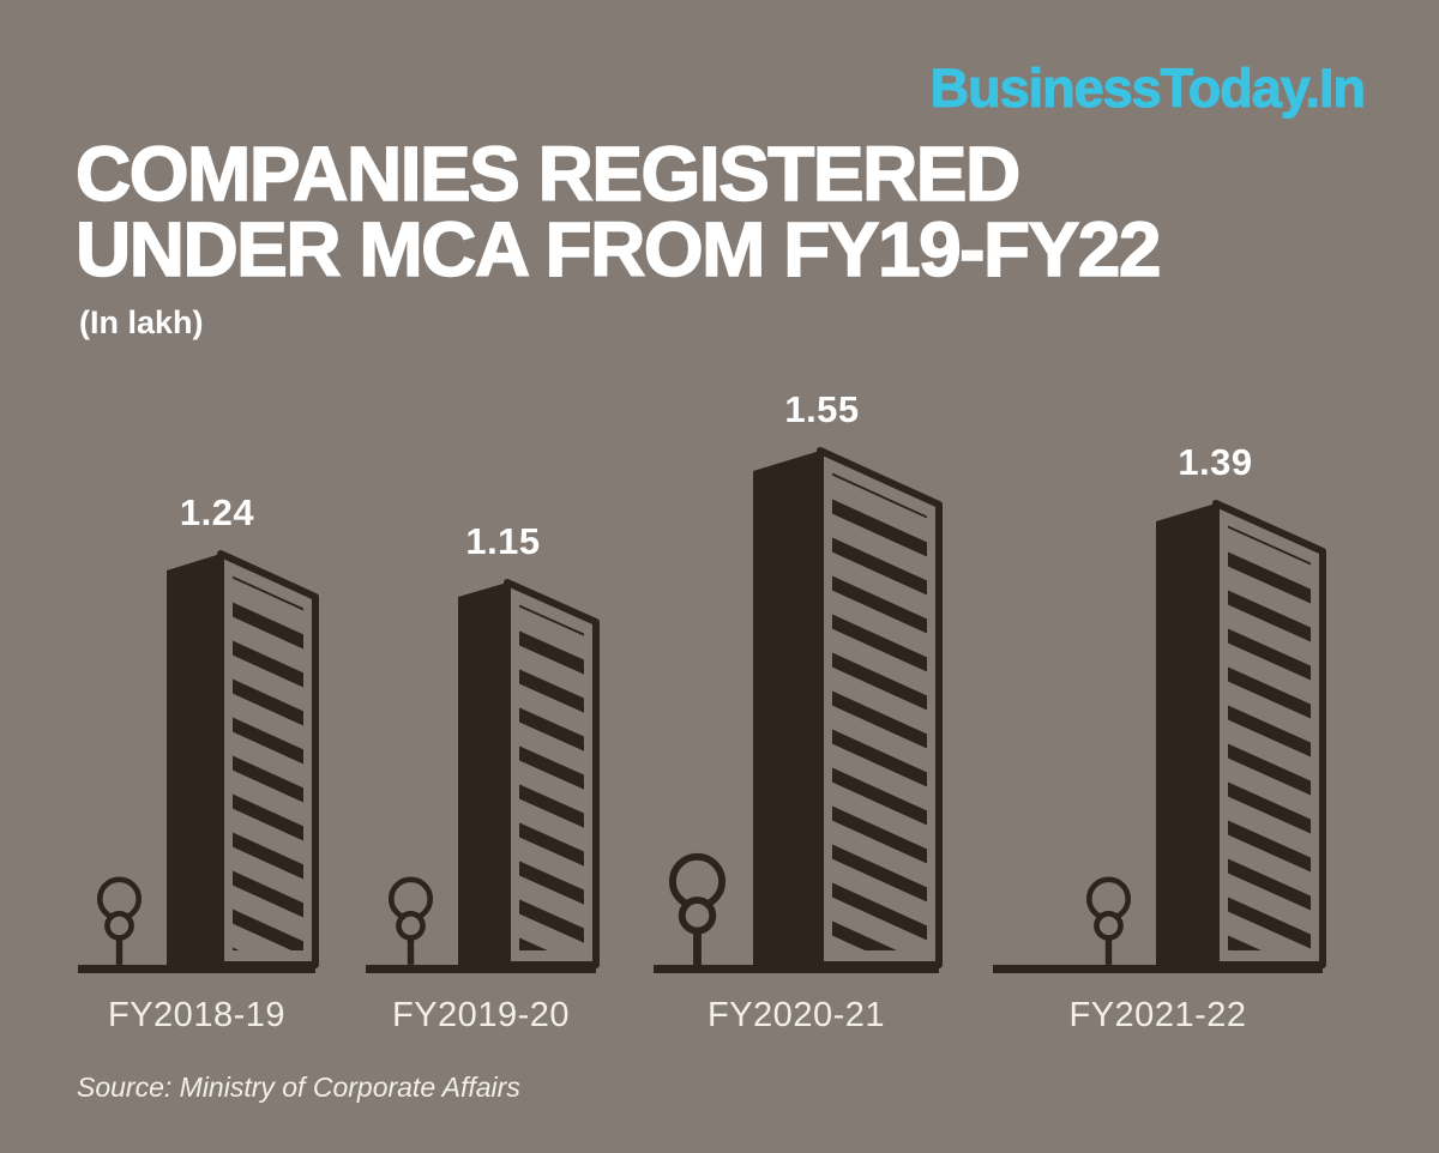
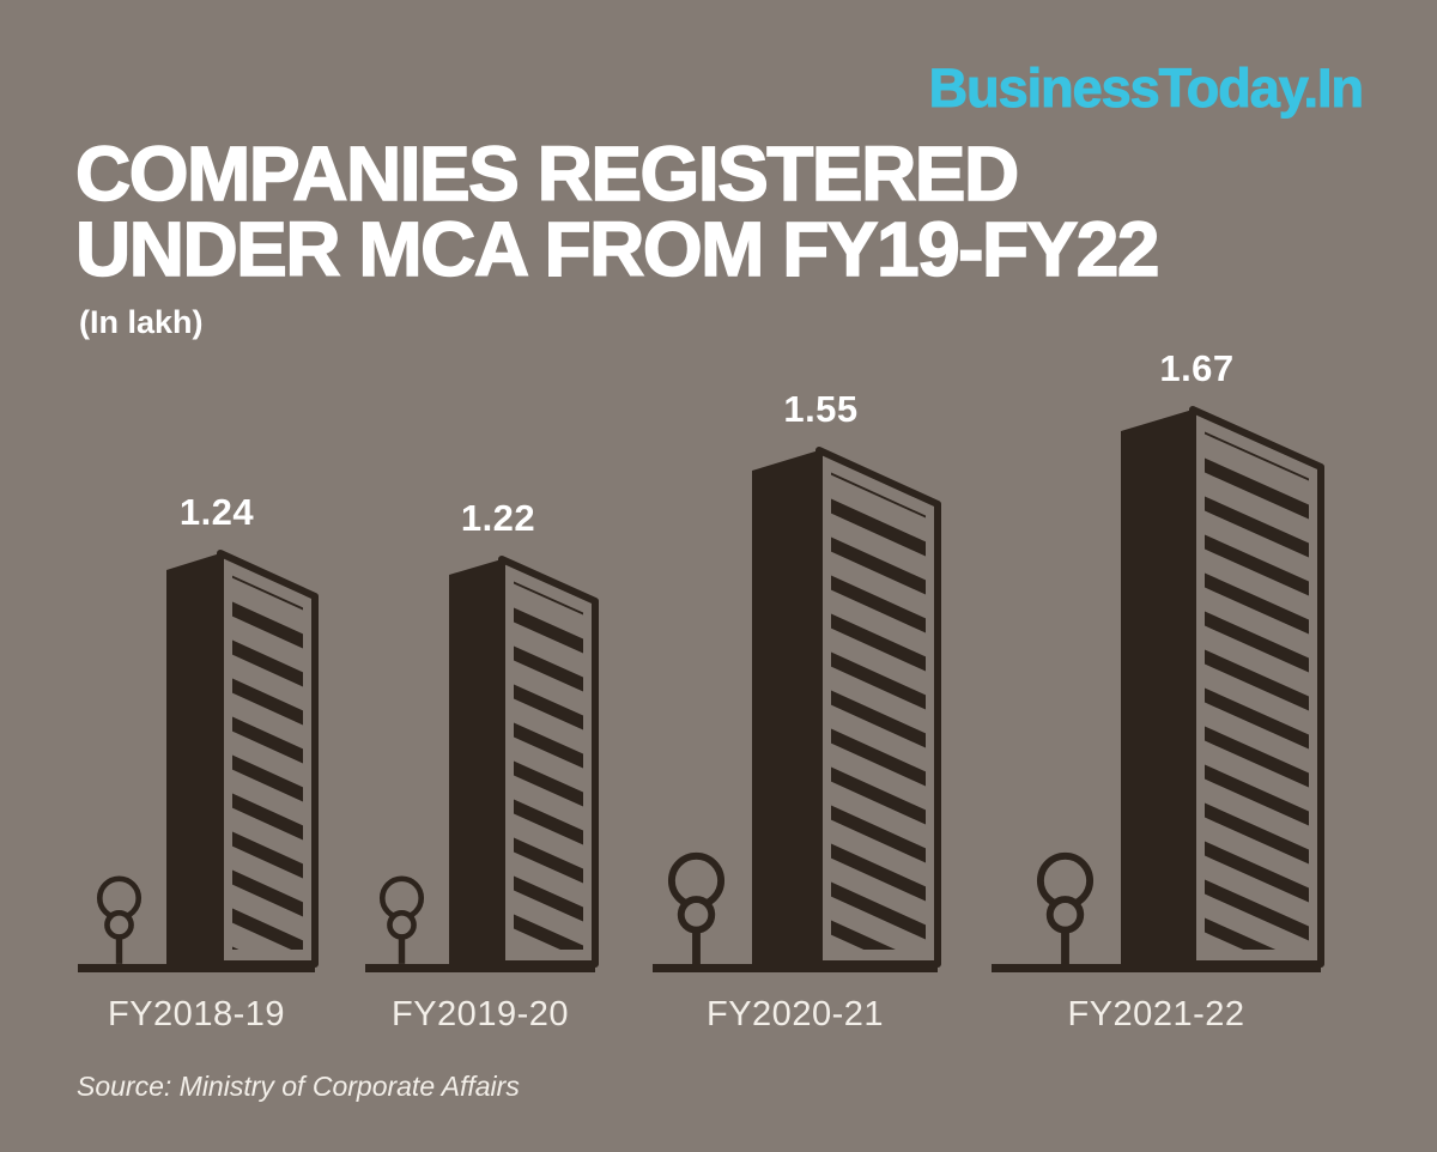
FY2019-20: 1.15 -> 1.22
FY2021-22: 1.39 -> 1.67
